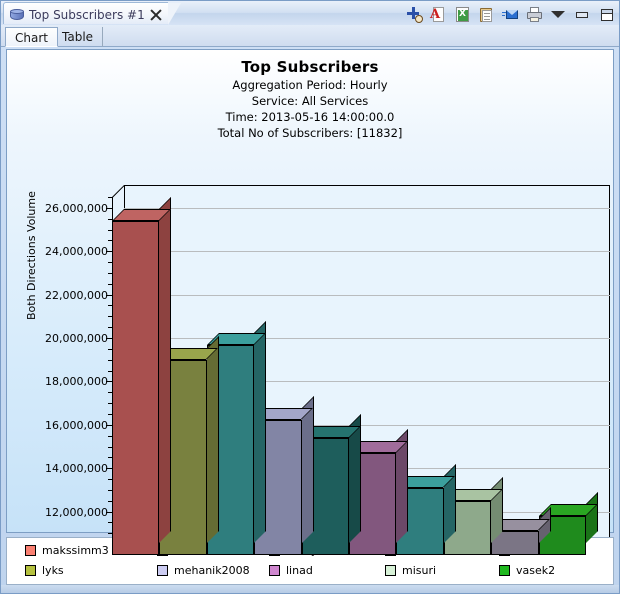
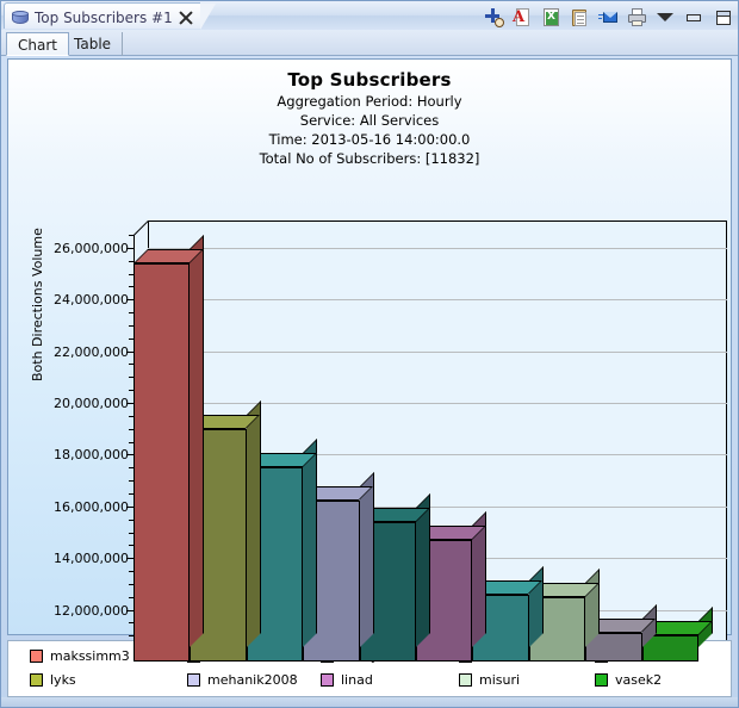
mitay: 19700000 -> 17500000
shewa: 13100000 -> 12600000
vasek2: 11800000 -> 11000000
